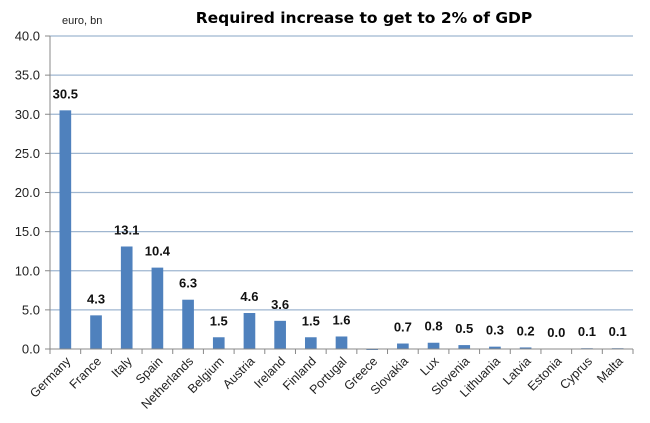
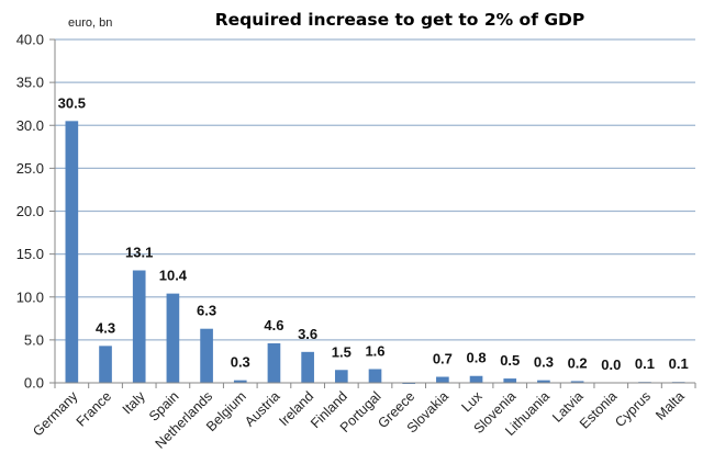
Belgium: 1.5 -> 0.3
